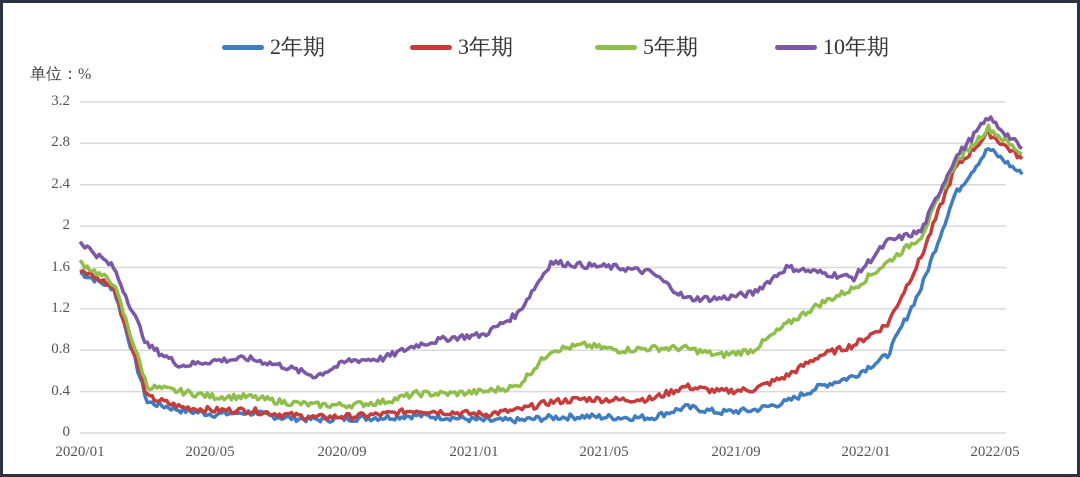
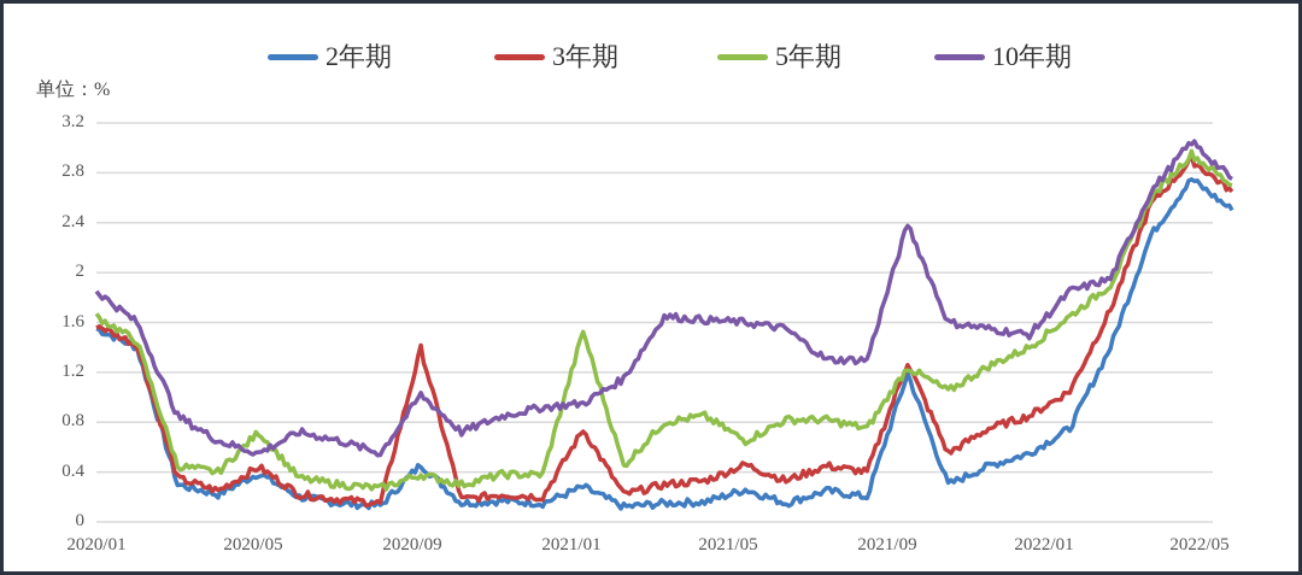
2年期/2020/05: 0.18 -> 0.39
3年期/2020/05: 0.22 -> 0.44
5年期/2020/05: 0.35 -> 0.72
10年期/2020/05: 0.70 -> 0.55
2年期/2020/09: 0.14 -> 0.46
3年期/2020/09: 0.16 -> 1.39
5年期/2020/09: 0.27 -> 0.38
10年期/2020/09: 0.70 -> 1.02
2年期/2021/01: 0.12 -> 0.28
3年期/2021/01: 0.18 -> 0.74
5年期/2021/01: 0.40 -> 1.53
2年期/2021/05: 0.15 -> 0.26
3年期/2021/05: 0.32 -> 0.46
5年期/2021/05: 0.80 -> 0.65
2年期/2021/09: 0.22 -> 1.19
3年期/2021/09: 0.42 -> 1.28
5年期/2021/09: 0.80 -> 1.24
10年期/2021/09: 1.35 -> 2.39
